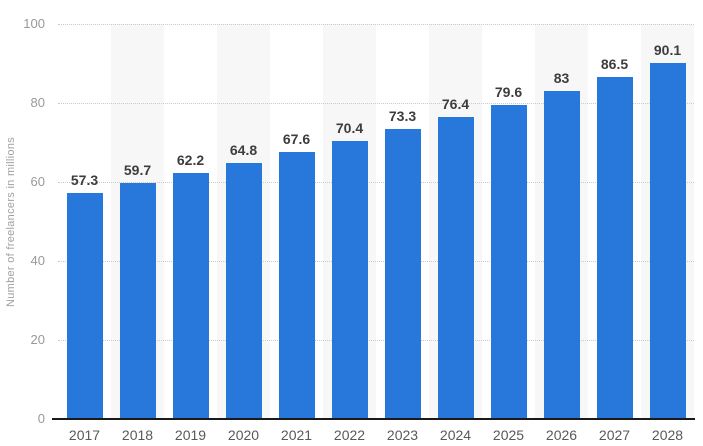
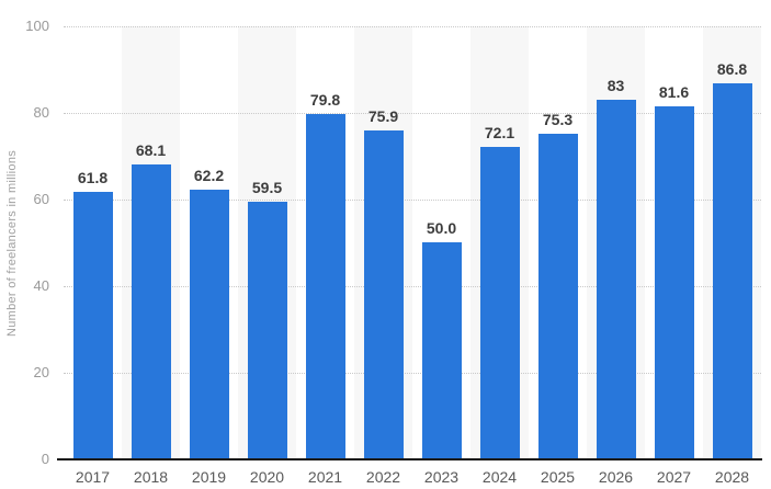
2017: 57.3 -> 61.8
2018: 59.7 -> 68.1
2020: 64.8 -> 59.5
2021: 67.6 -> 79.8
2022: 70.4 -> 75.9
2023: 73.3 -> 50.0
2024: 76.4 -> 72.1
2025: 79.6 -> 75.3
2027: 86.5 -> 81.6
2028: 90.1 -> 86.8
